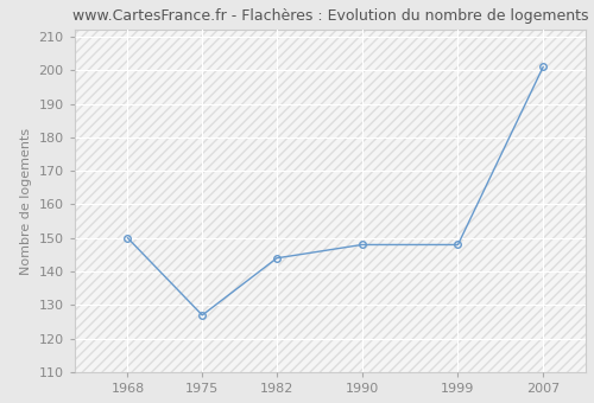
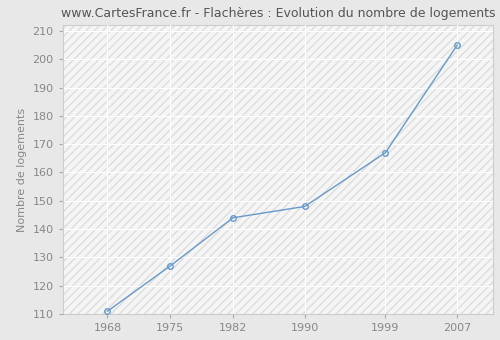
1968: 150 -> 111
1999: 148 -> 167
2007: 201 -> 205
